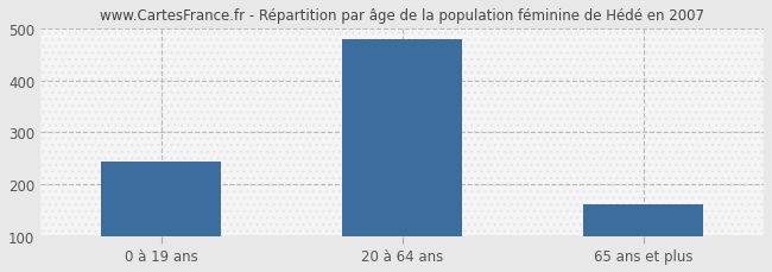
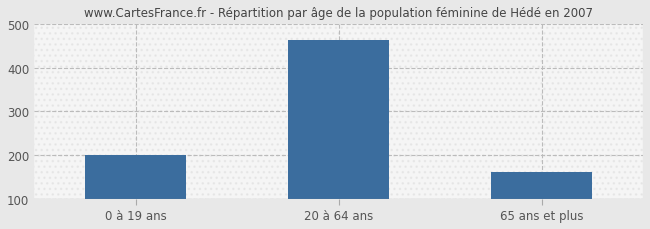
0 à 19 ans: 243 -> 200
20 à 64 ans: 481 -> 465
